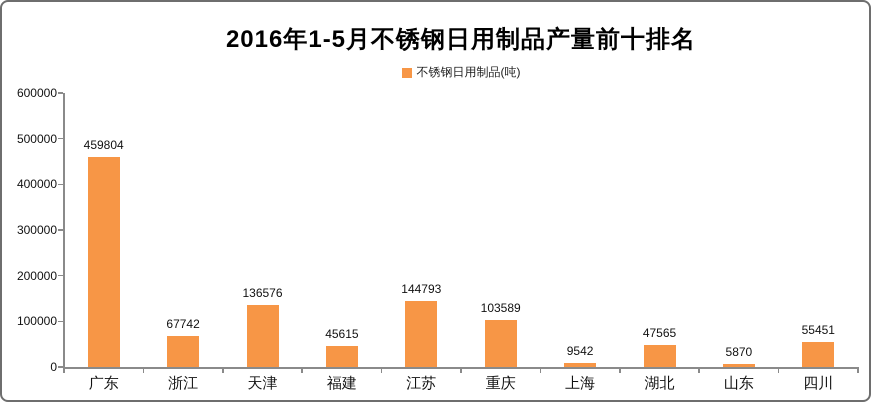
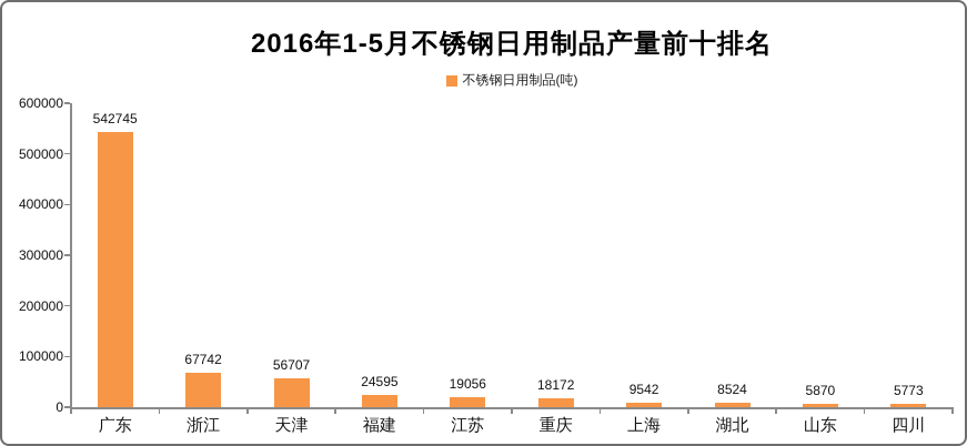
广东: 459804 -> 542745
天津: 136576 -> 56707
福建: 45615 -> 24595
江苏: 144793 -> 19056
重庆: 103589 -> 18172
湖北: 47565 -> 8524
四川: 55451 -> 5773
